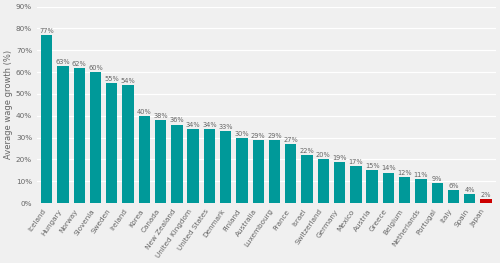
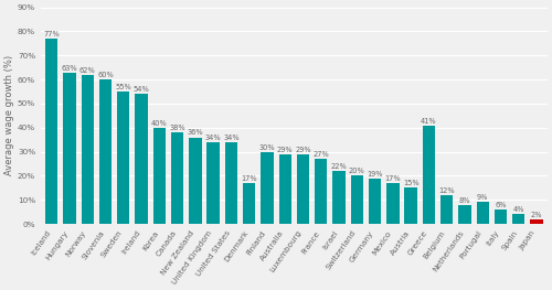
Denmark: 33% -> 17%
Greece: 14% -> 41%
Netherlands: 11% -> 8%
